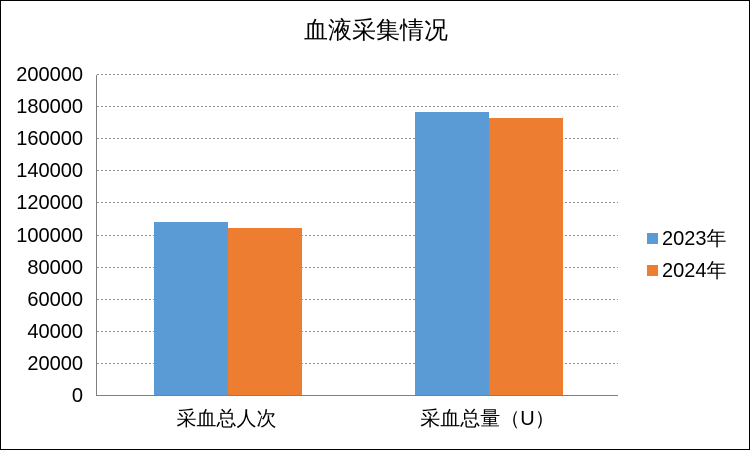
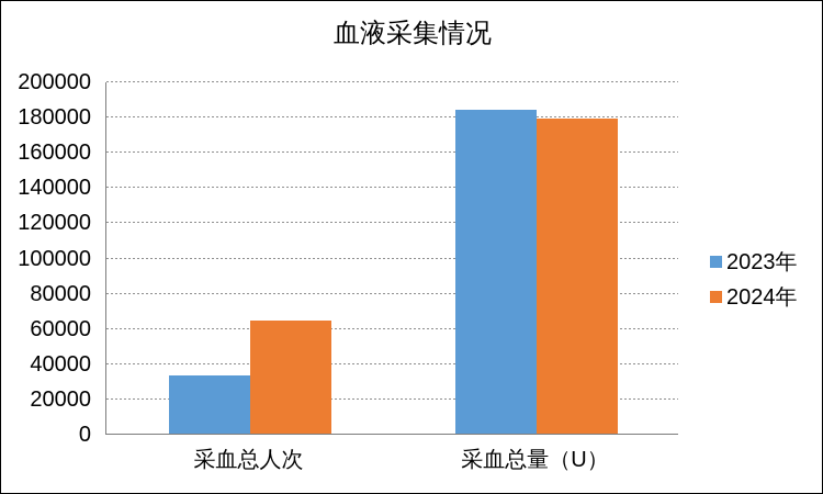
2023年/采血总人次: 108000 -> 33000
2024年/采血总人次: 104000 -> 64000
2023年/采血总量（U）: 176000 -> 184000
2024年/采血总量（U）: 172000 -> 179000
